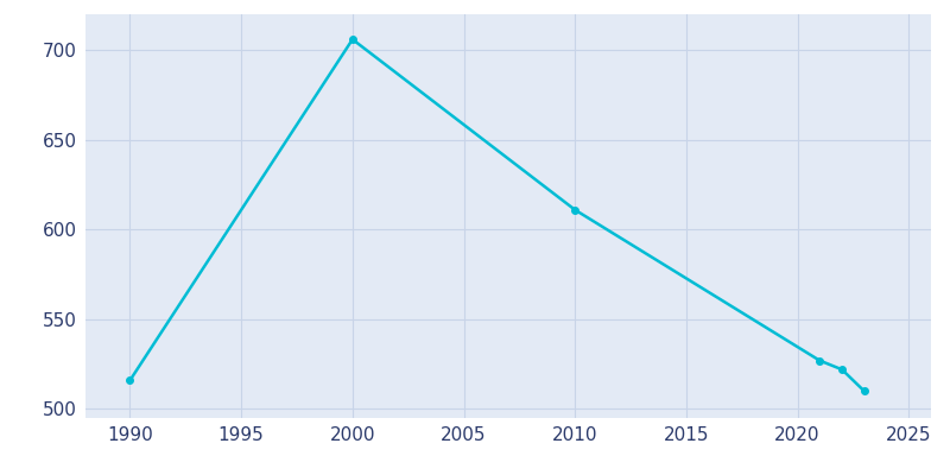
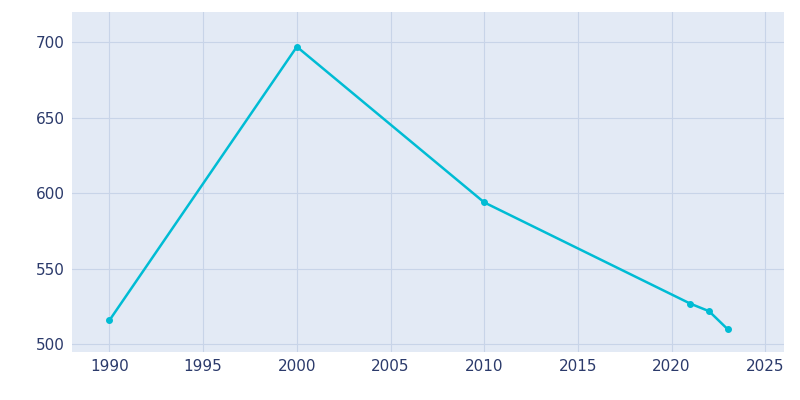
2000: 706 -> 697
2010: 611 -> 594
